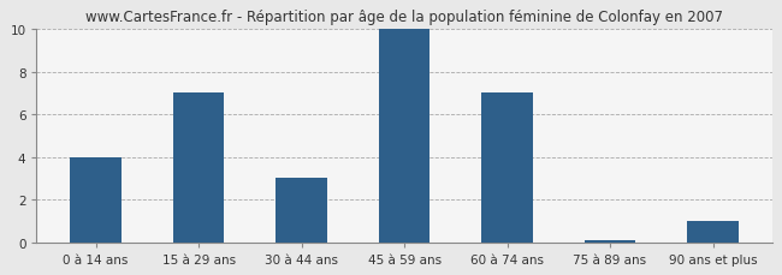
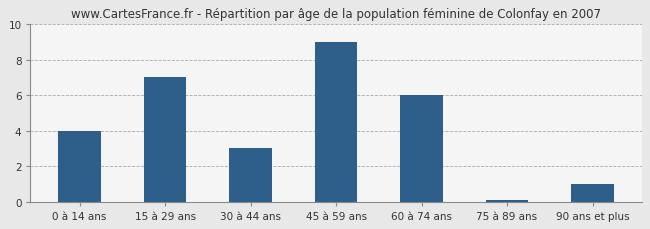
45 à 59 ans: 10.0 -> 9.0
60 à 74 ans: 7.0 -> 6.0
